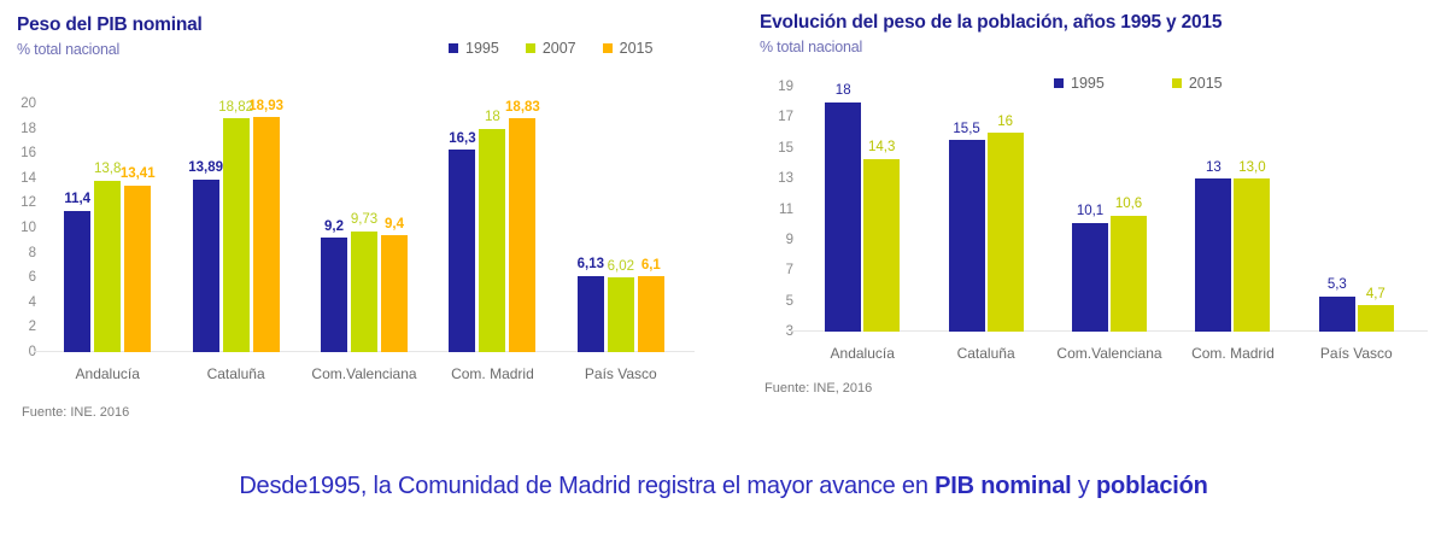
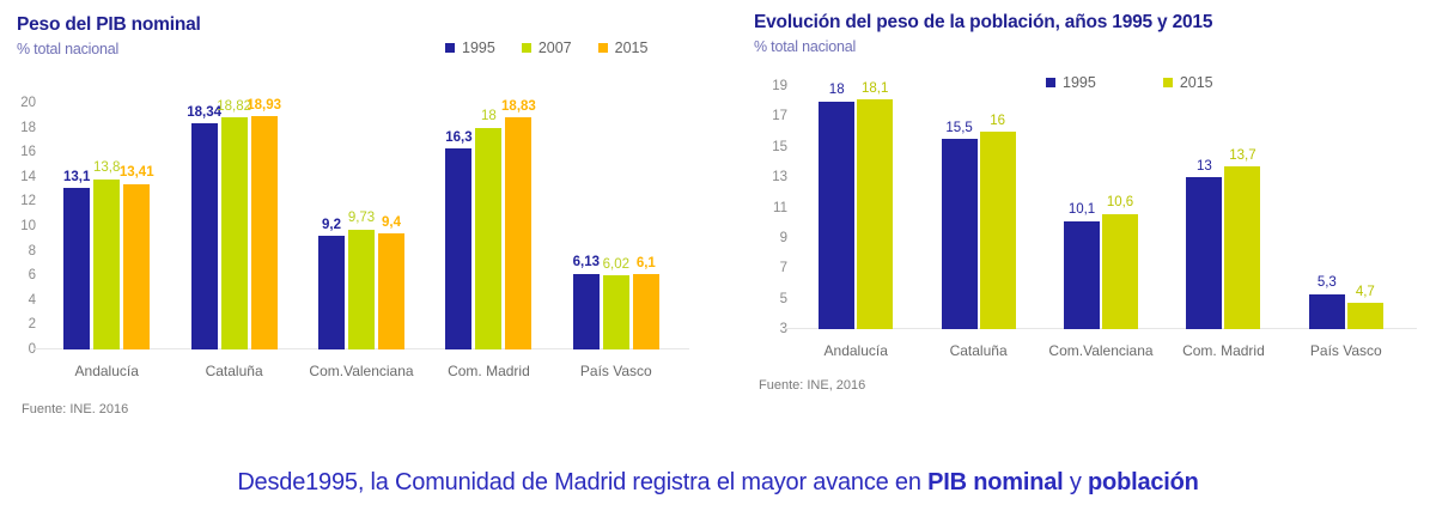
Peso del PIB nominal/1995/Andalucía: 11,4 -> 13,1
Peso del PIB nominal/1995/Cataluña: 13,89 -> 18,34
Evolución del peso de la población, años 1995 y 2015/2015/Andalucía: 14,3 -> 18,1
Evolución del peso de la población, años 1995 y 2015/2015/Com. Madrid: 13,0 -> 13,7
